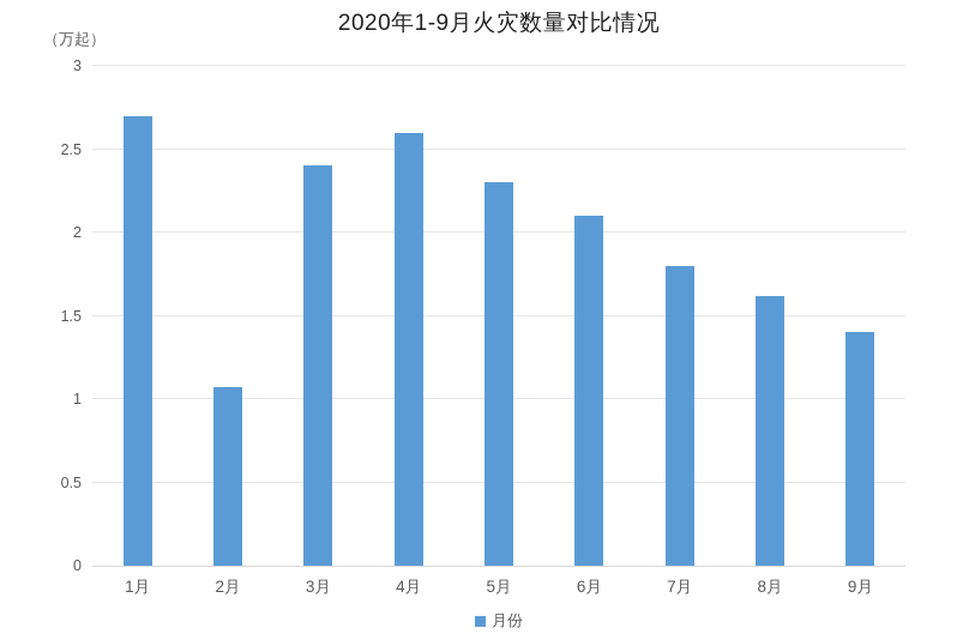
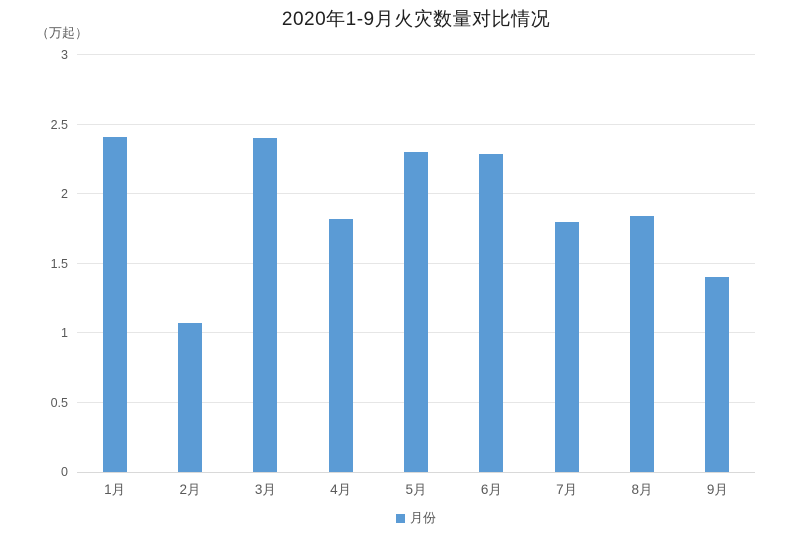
1月: 2.70 -> 2.41
4月: 2.60 -> 1.82
6月: 2.10 -> 2.29
8月: 1.62 -> 1.84
